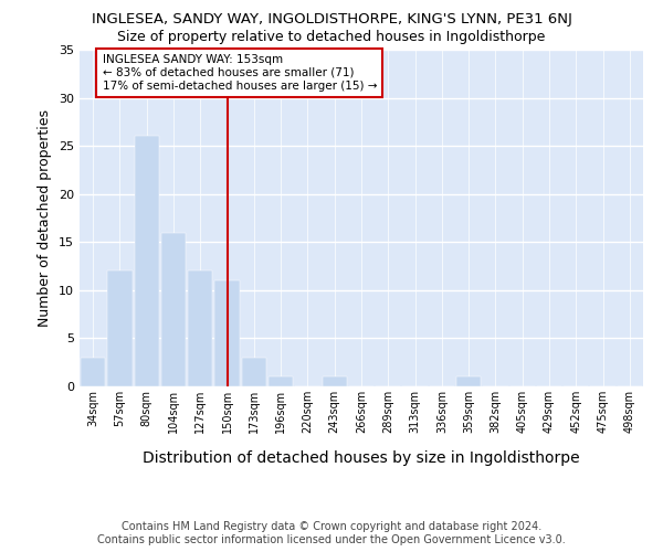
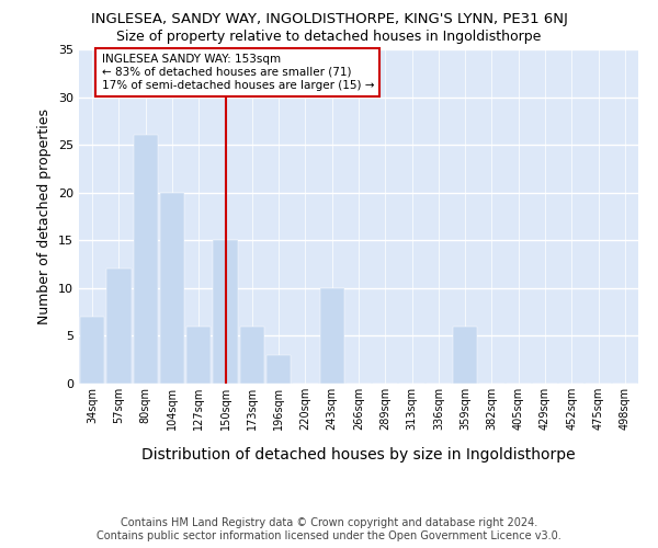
34sqm: 3 -> 7
104sqm: 16 -> 20
127sqm: 12 -> 6
150sqm: 11 -> 15
173sqm: 3 -> 6
196sqm: 1 -> 3
243sqm: 1 -> 10
359sqm: 1 -> 6
